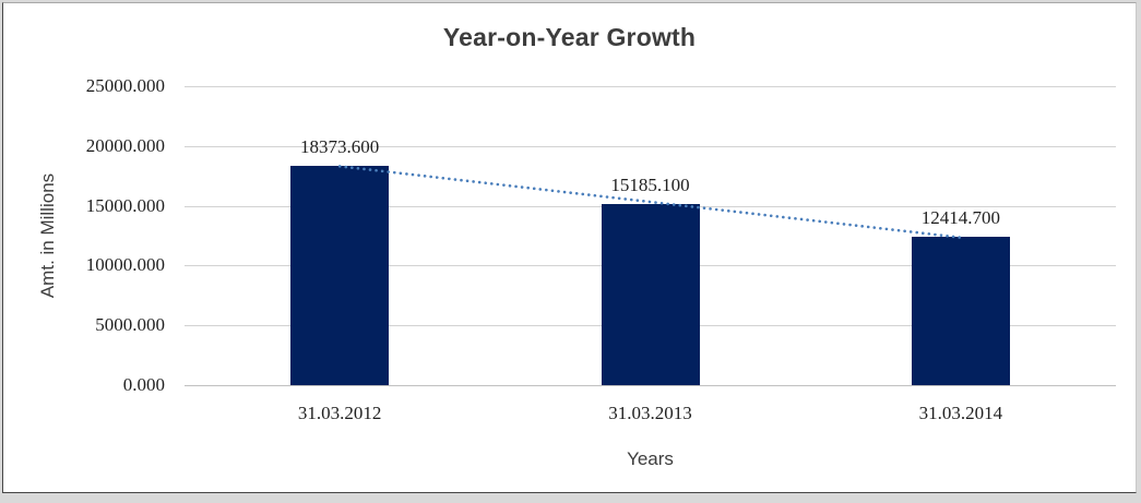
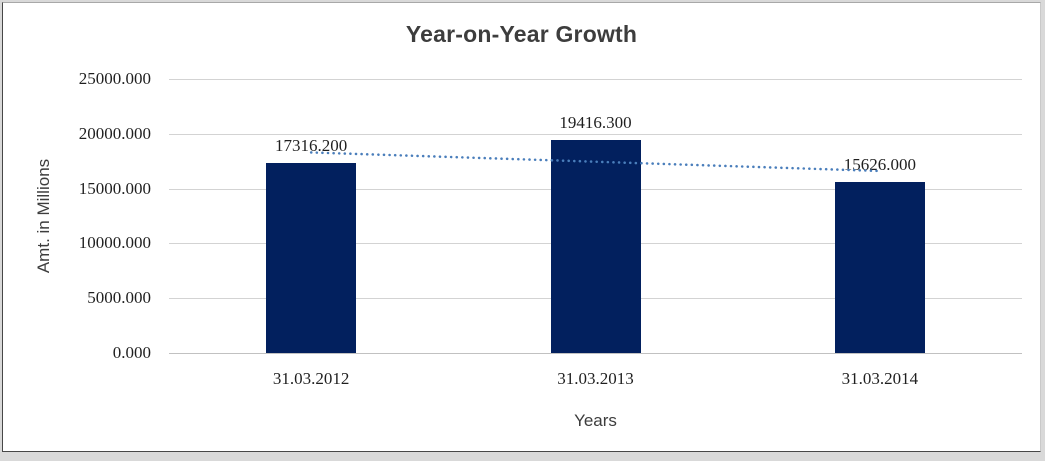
31.03.2012: 18373.600 -> 17316.200
31.03.2013: 15185.100 -> 19416.300
31.03.2014: 12414.700 -> 15626.000
